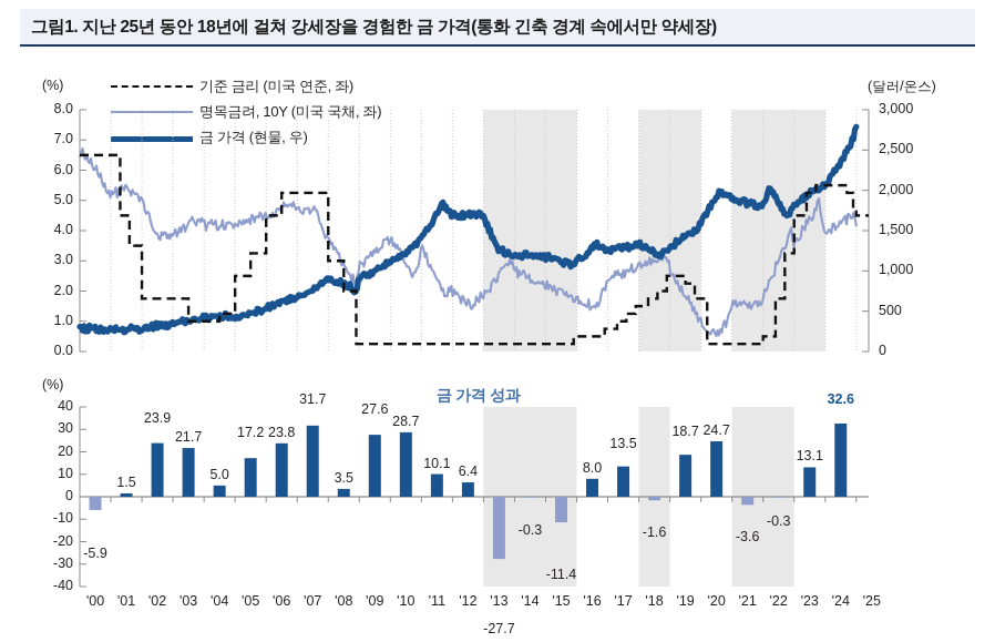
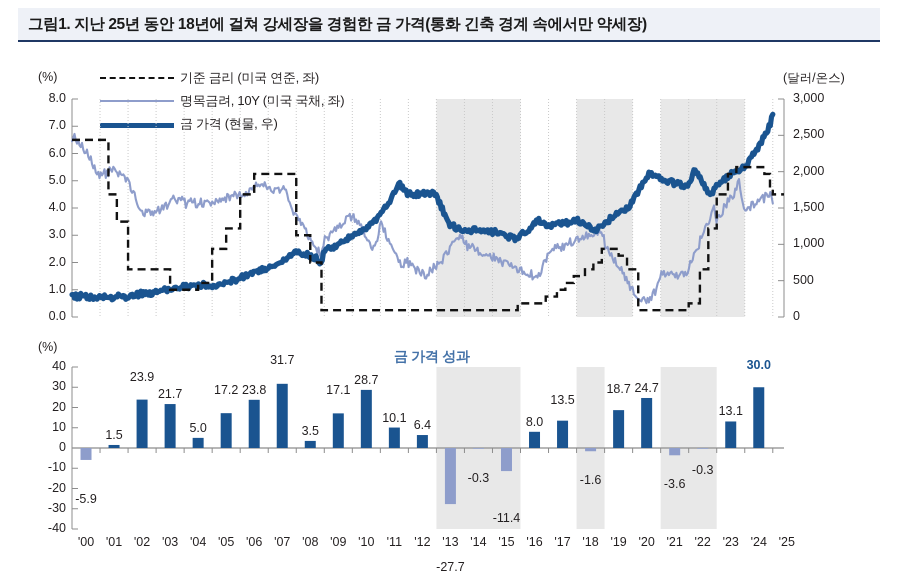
금 가격 성과/'09: 27.6 -> 17.1
금 가격 성과/'24: 32.6 -> 30.0
